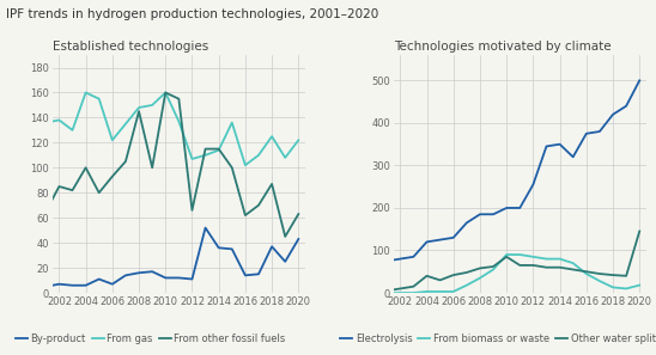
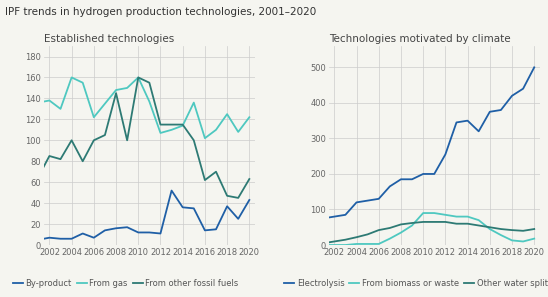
Established technologies/From other fossil fuels/2006: 93 -> 100
Established technologies/From other fossil fuels/2012: 66 -> 115
Established technologies/From other fossil fuels/2018: 87 -> 47
Technologies motivated by climate/From other fossil fuels/2004: 40 -> 22
Technologies motivated by climate/From other fossil fuels/2010: 85 -> 65
Technologies motivated by climate/From other fossil fuels/2020: 145 -> 45
